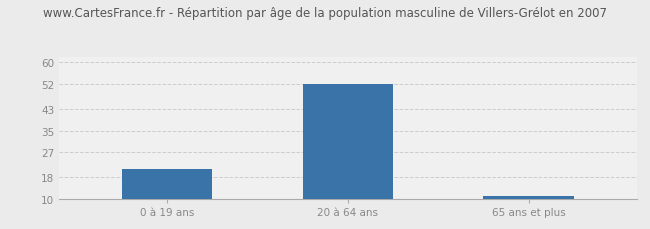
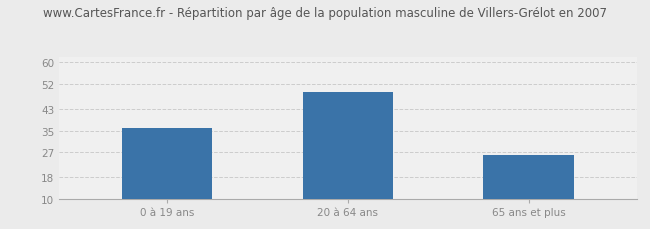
0 à 19 ans: 21 -> 36
20 à 64 ans: 52 -> 49
65 ans et plus: 11 -> 26
